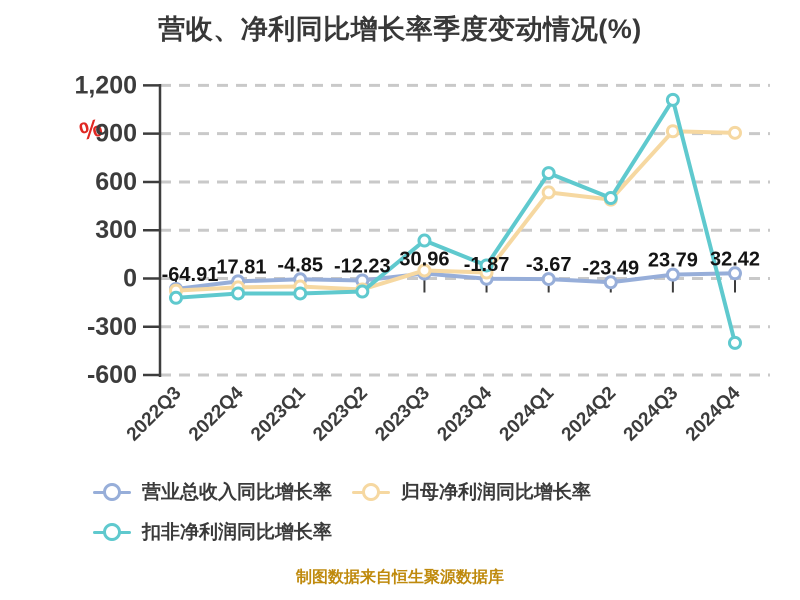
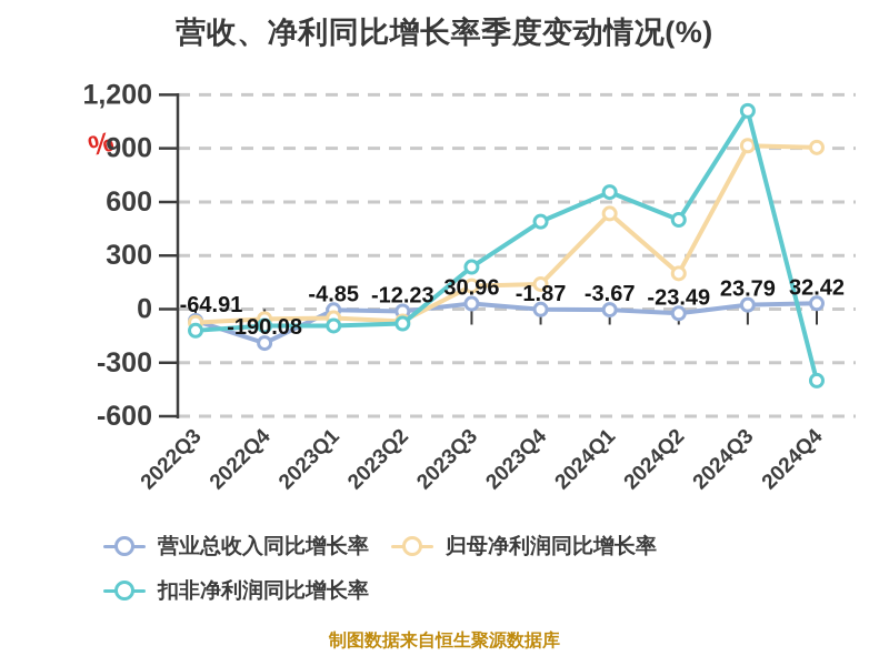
营业总收入同比增长率/2022Q4: -17.81 -> -190.08
归母净利润同比增长率/2023Q3: 50 -> 130
归母净利润同比增长率/2023Q4: 40 -> 140
扣非净利润同比增长率/2023Q4: 80 -> 490
归母净利润同比增长率/2024Q2: 490 -> 200
